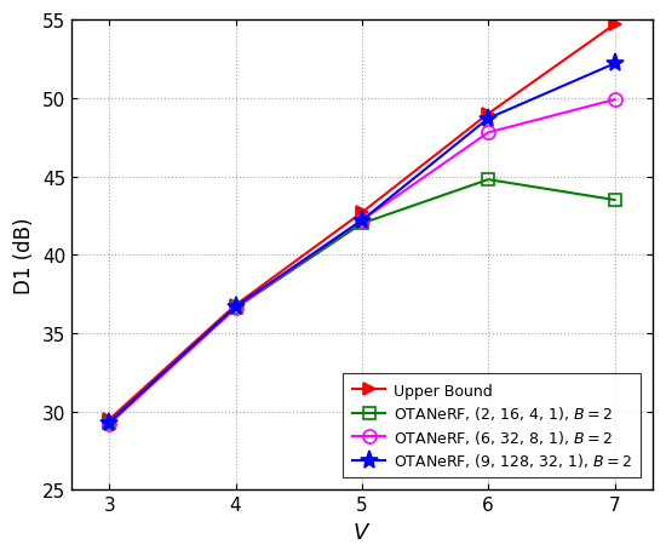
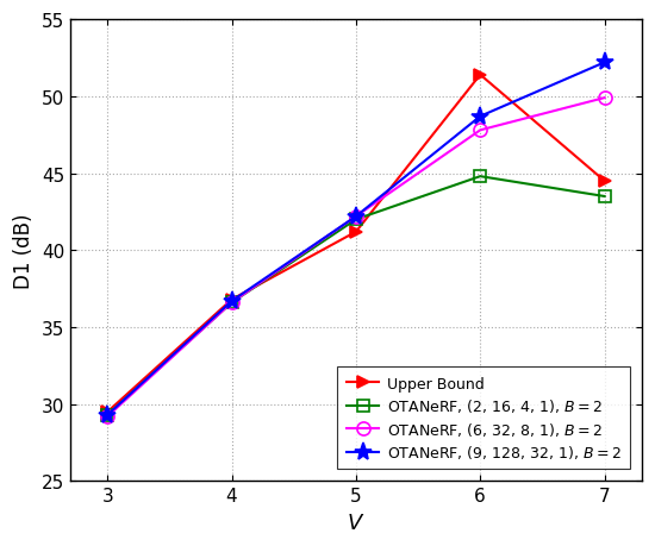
Upper Bound/5: 42.7 -> 41.2
Upper Bound/6: 49.0 -> 51.4
Upper Bound/7: 54.7 -> 44.5
